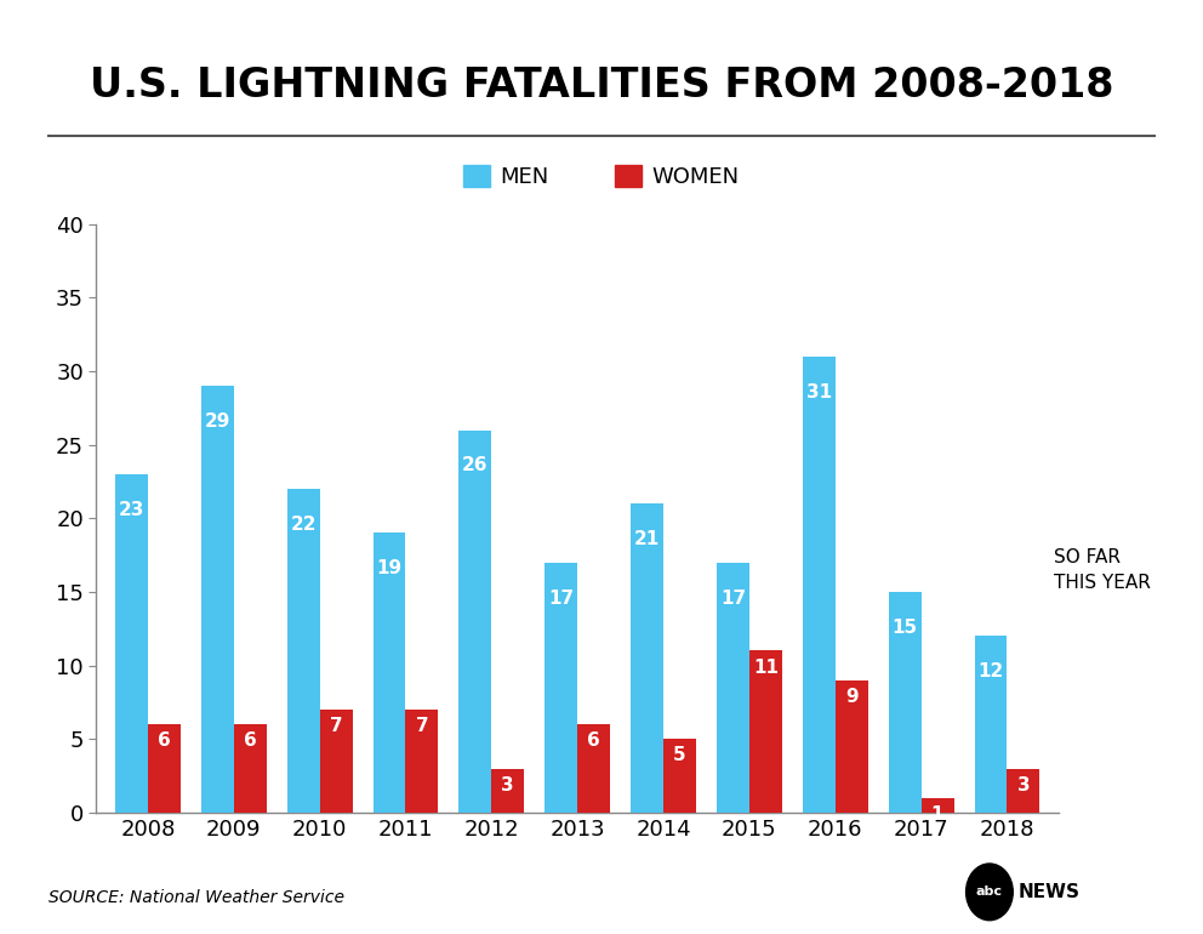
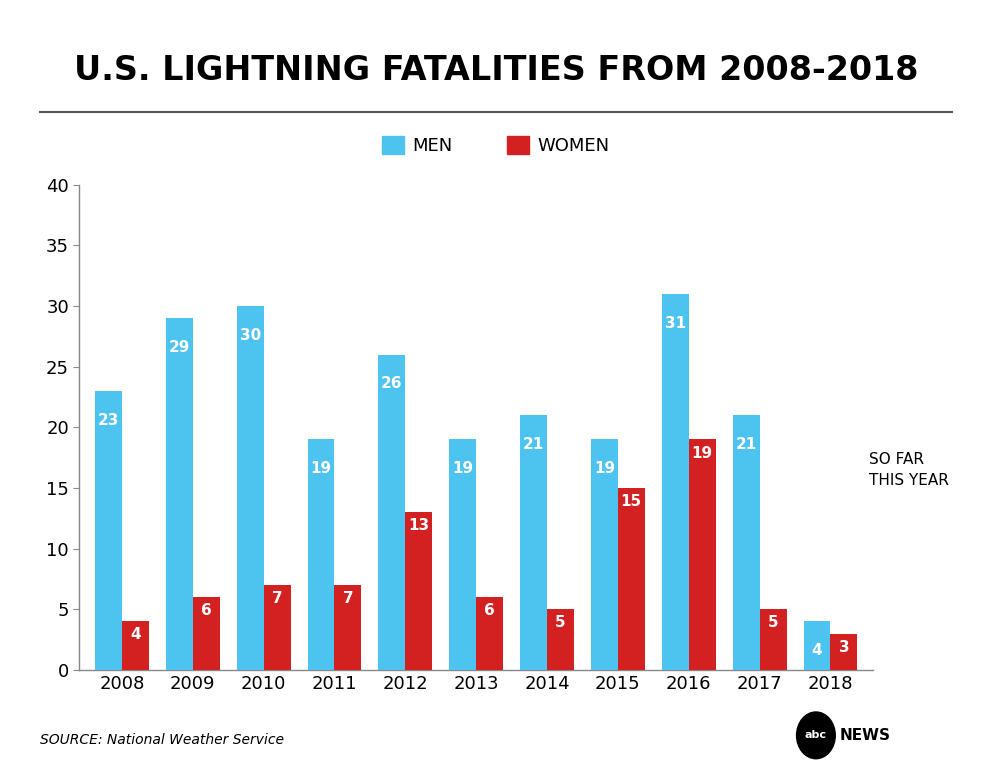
WOMEN/2008: 6 -> 4
MEN/2010: 22 -> 30
WOMEN/2012: 3 -> 13
MEN/2013: 17 -> 19
MEN/2015: 17 -> 19
WOMEN/2015: 11 -> 15
WOMEN/2016: 9 -> 19
MEN/2017: 15 -> 21
WOMEN/2017: 1 -> 5
MEN/2018: 12 -> 4
